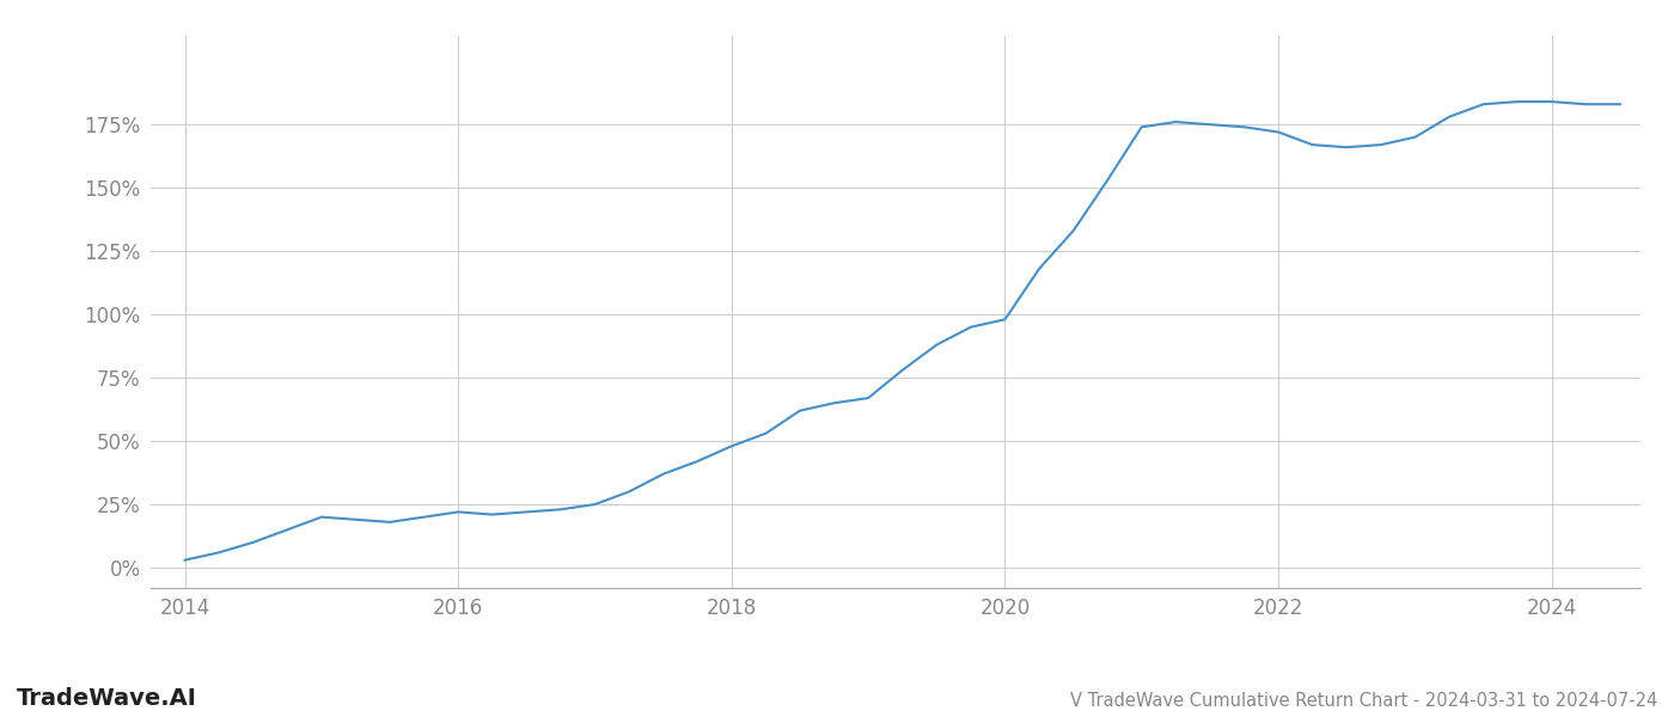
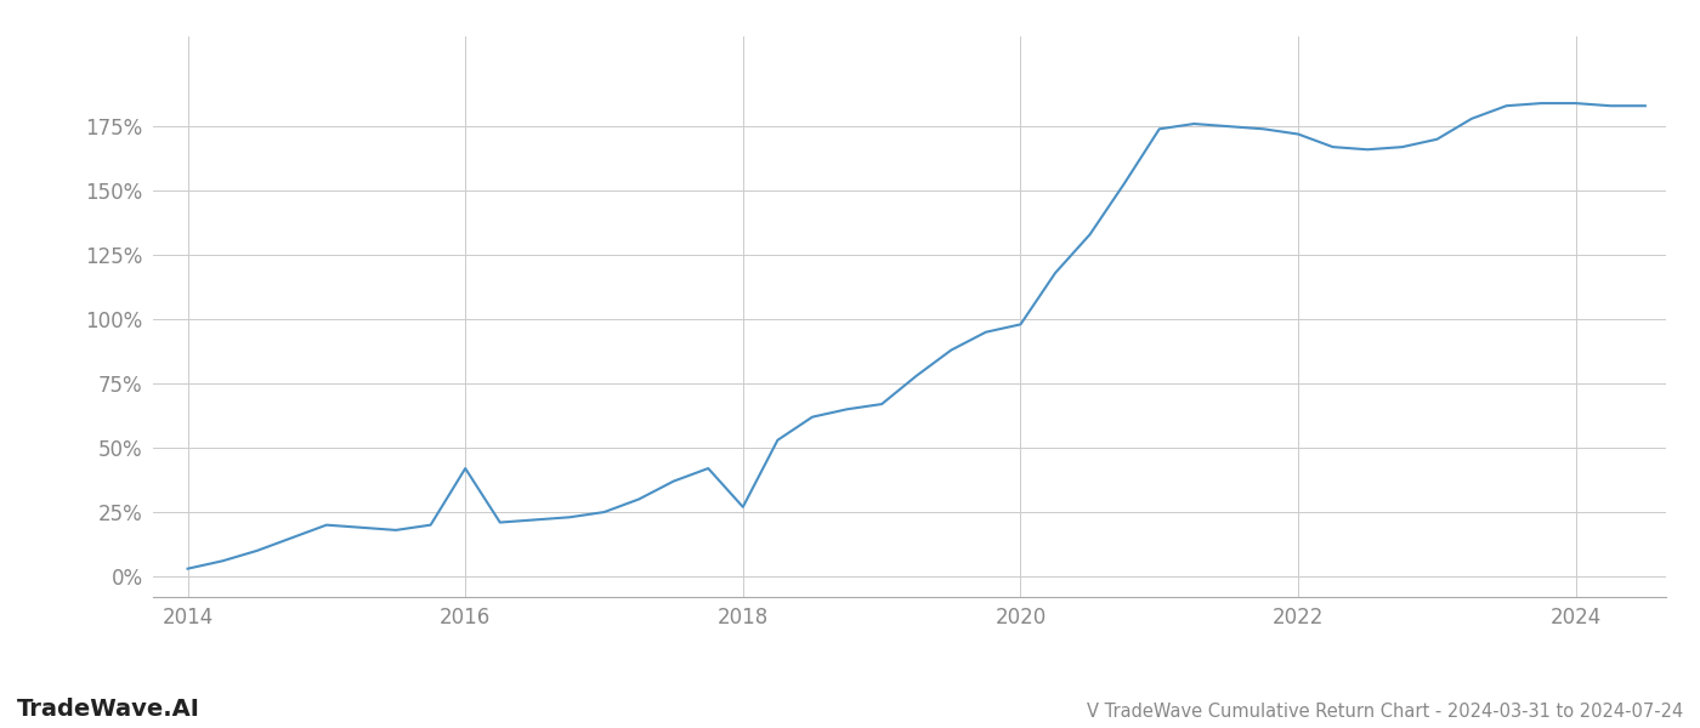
2016: 22% -> 42%
2018: 48% -> 27%
